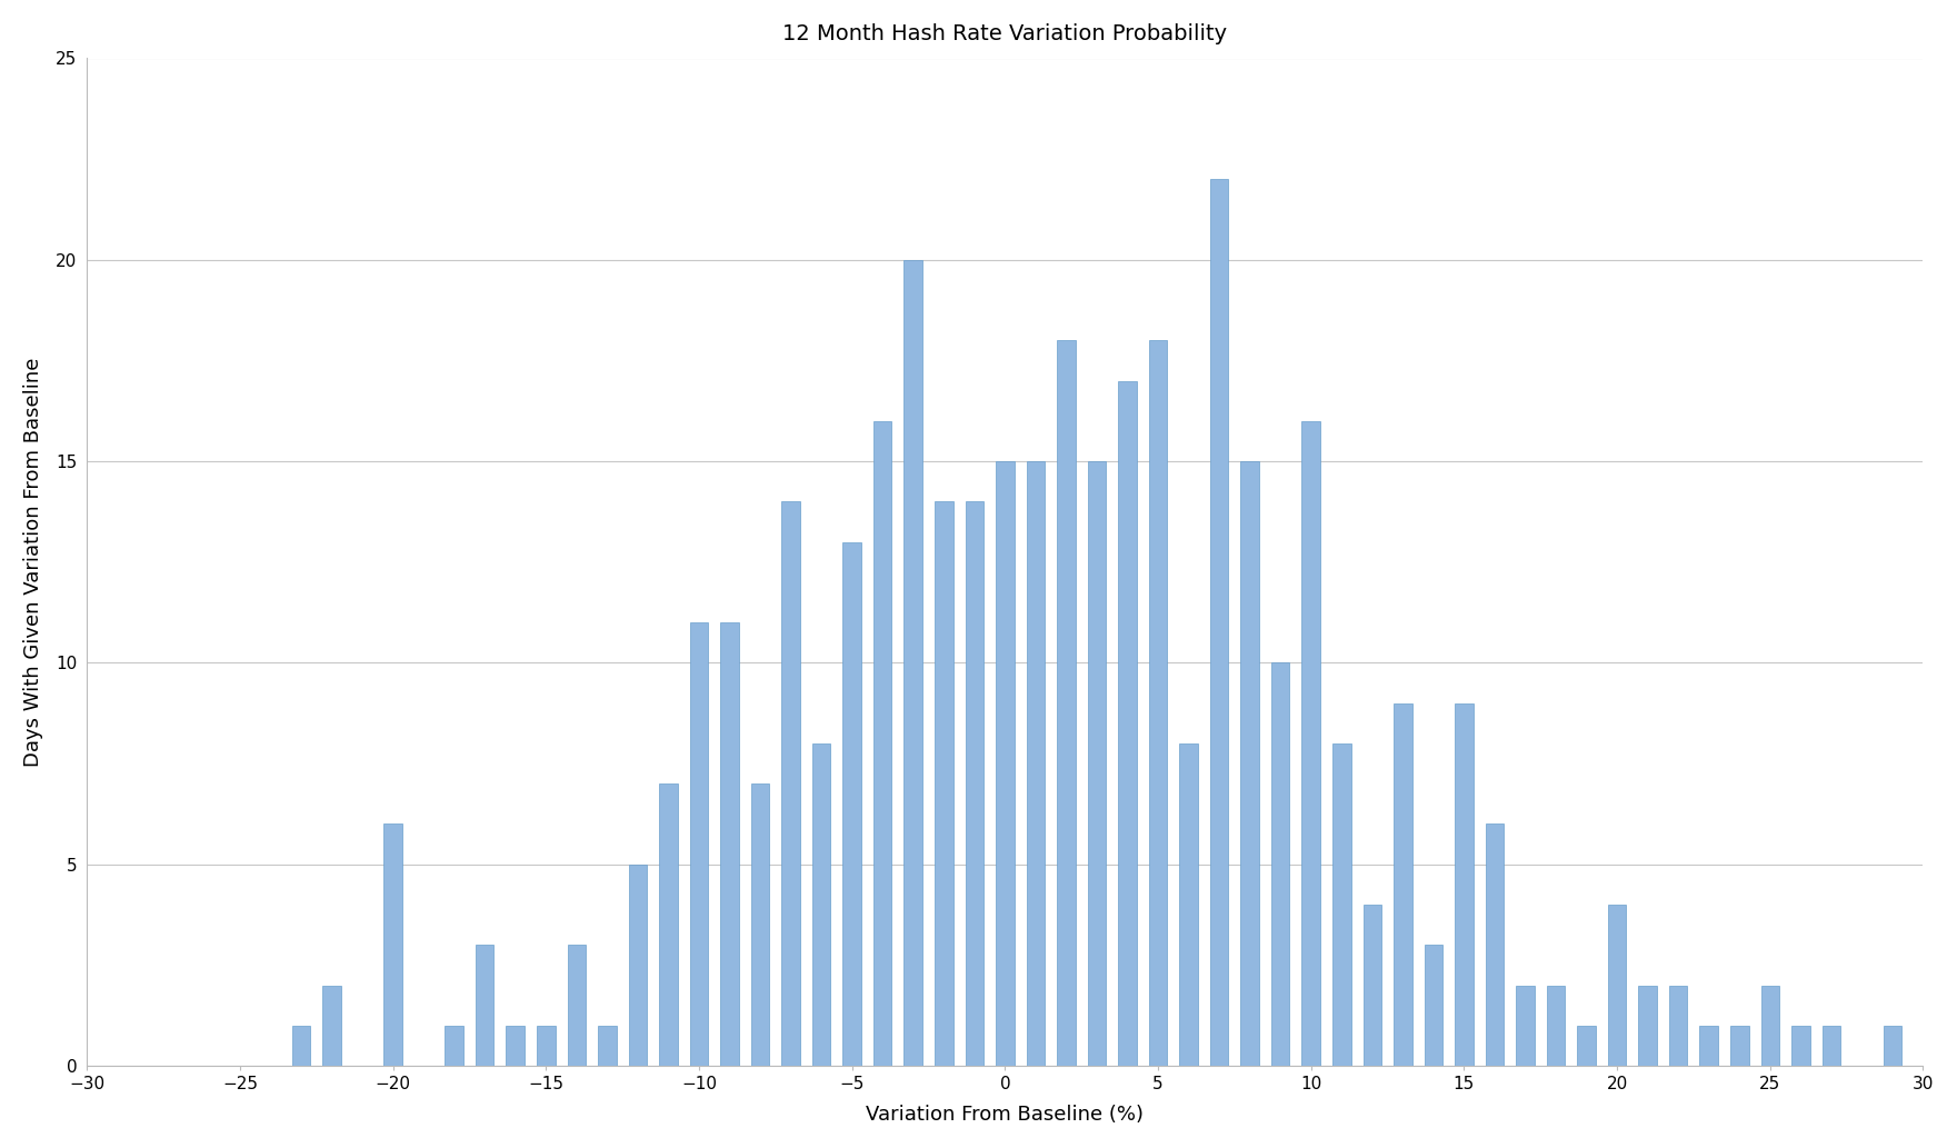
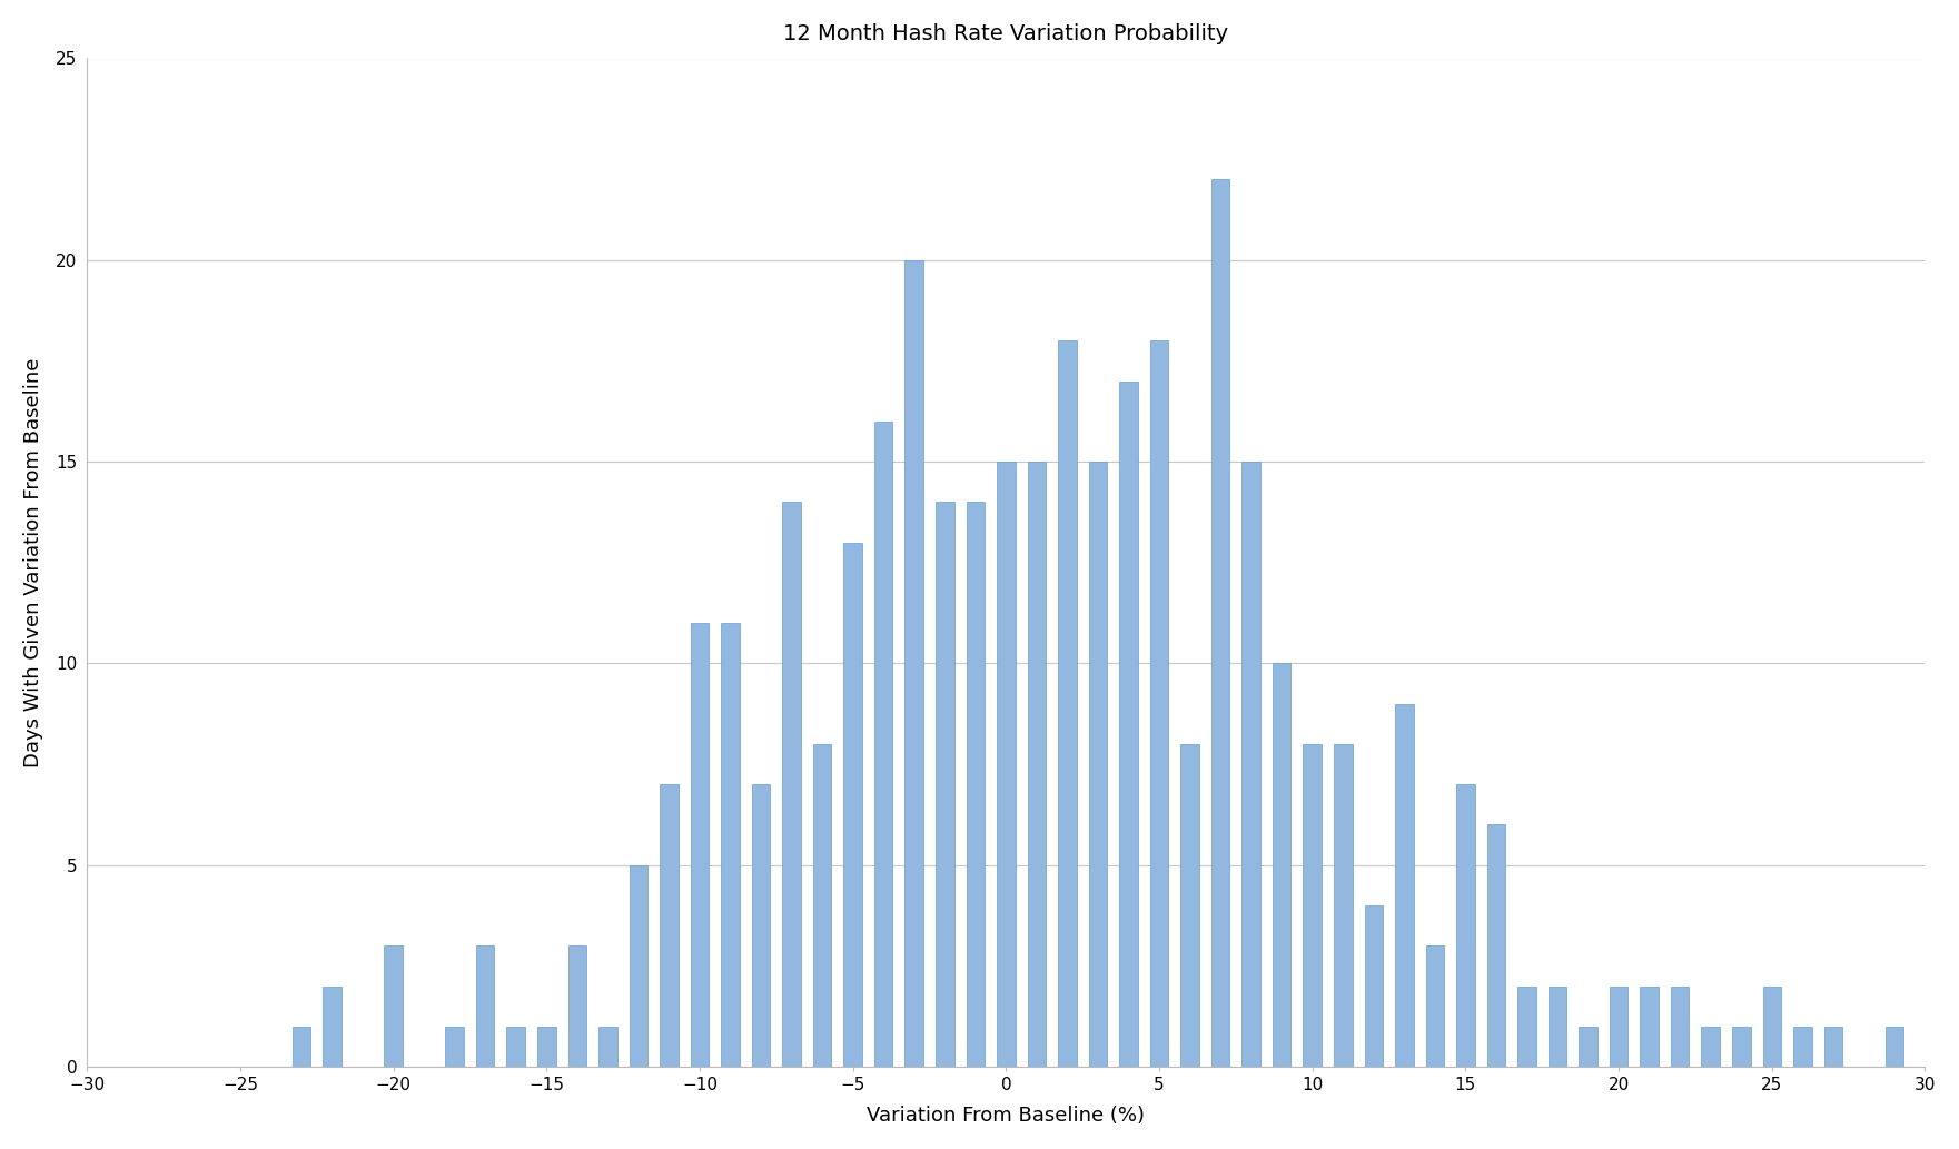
−20: 6 -> 3
10: 16 -> 8
15: 9 -> 7
20: 4 -> 2
